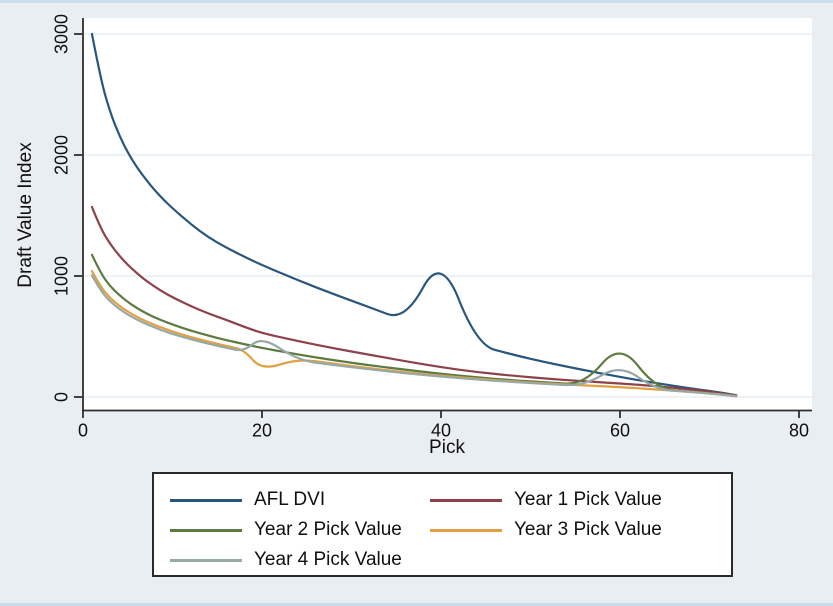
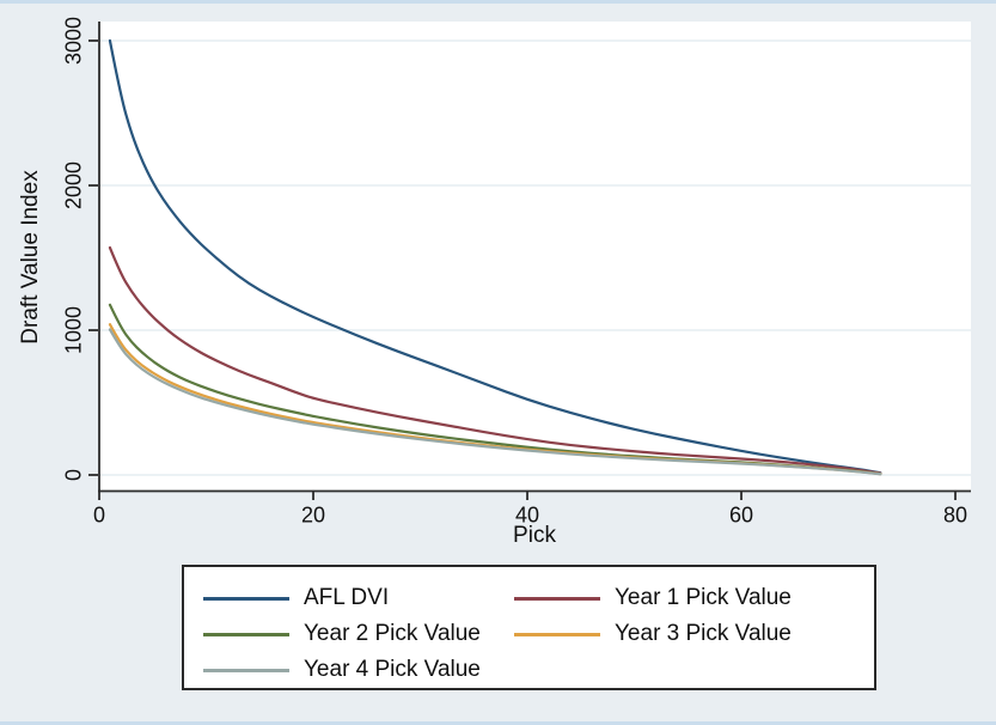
Year 3 Pick Value/20: 220 -> 360
Year 4 Pick Value/20: 500 -> 350
AFL DVI/40: 1180 -> 520
Year 2 Pick Value/60: 450 -> 90
Year 4 Pick Value/60: 270 -> 80
